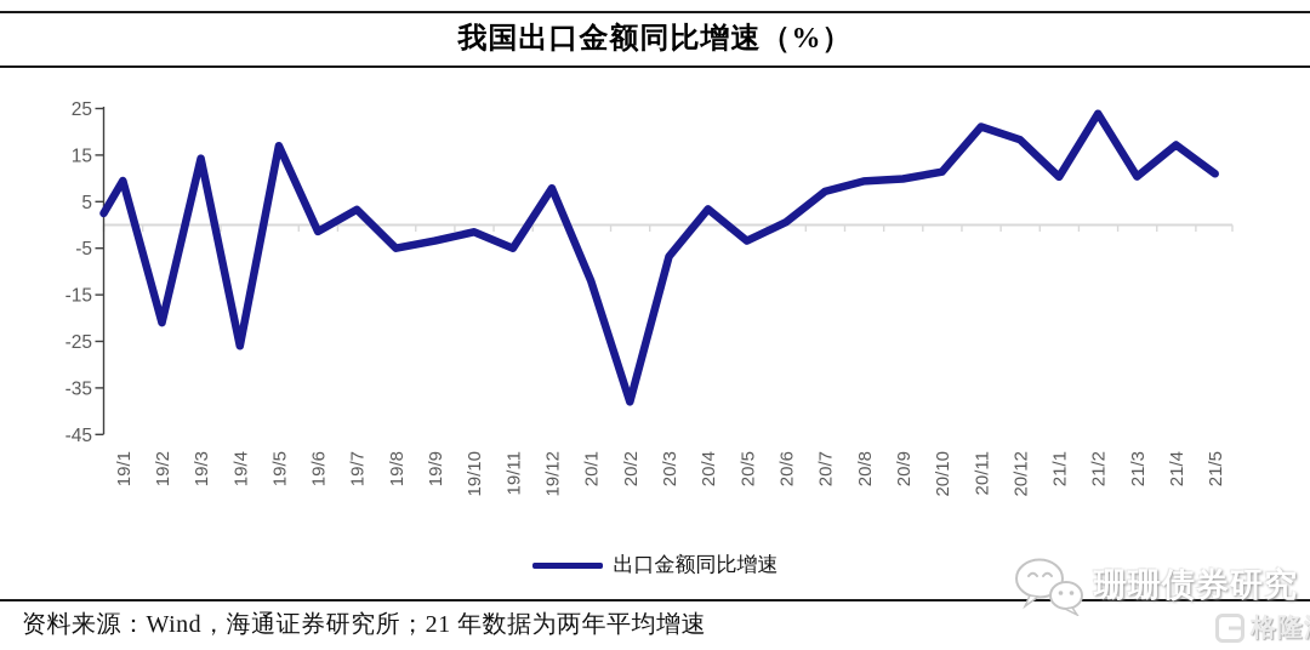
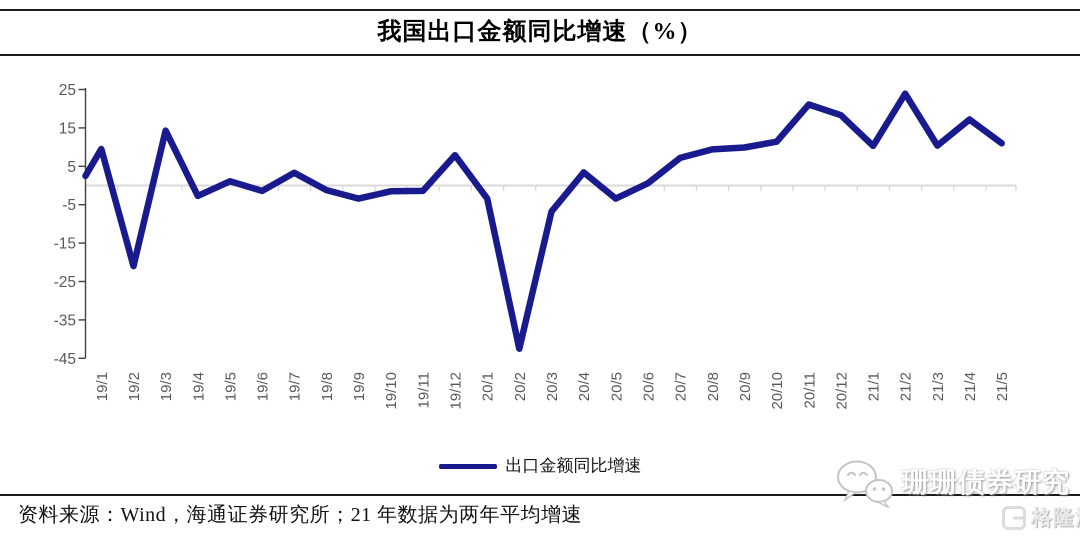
19/4: -26 -> -3
19/5: 17 -> 1
19/8: -5 -> -1
19/11: -5 -> -1
20/1: -12 -> -3
20/2: -38 -> -42
